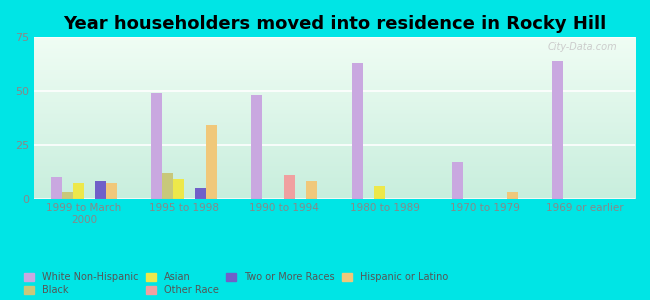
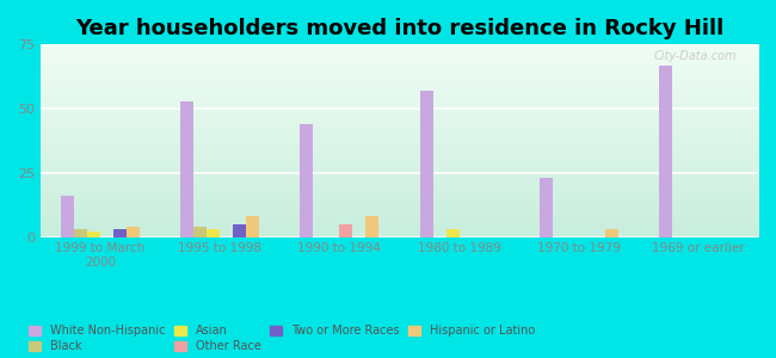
White Non-Hispanic/1999 to March 2000: 10 -> 16
Asian/1999 to March 2000: 7 -> 2
Two or More Races/1999 to March 2000: 8 -> 3
Hispanic or Latino/1999 to March 2000: 7 -> 4
White Non-Hispanic/1995 to 1998: 49 -> 53
Black/1995 to 1998: 12 -> 4
Asian/1995 to 1998: 9 -> 3
Hispanic or Latino/1995 to 1998: 34 -> 8
White Non-Hispanic/1990 to 1994: 48 -> 44
Other Race/1990 to 1994: 11 -> 5
White Non-Hispanic/1980 to 1989: 63 -> 57
Asian/1980 to 1989: 6 -> 3
White Non-Hispanic/1970 to 1979: 17 -> 23
White Non-Hispanic/1969 or earlier: 64 -> 67
